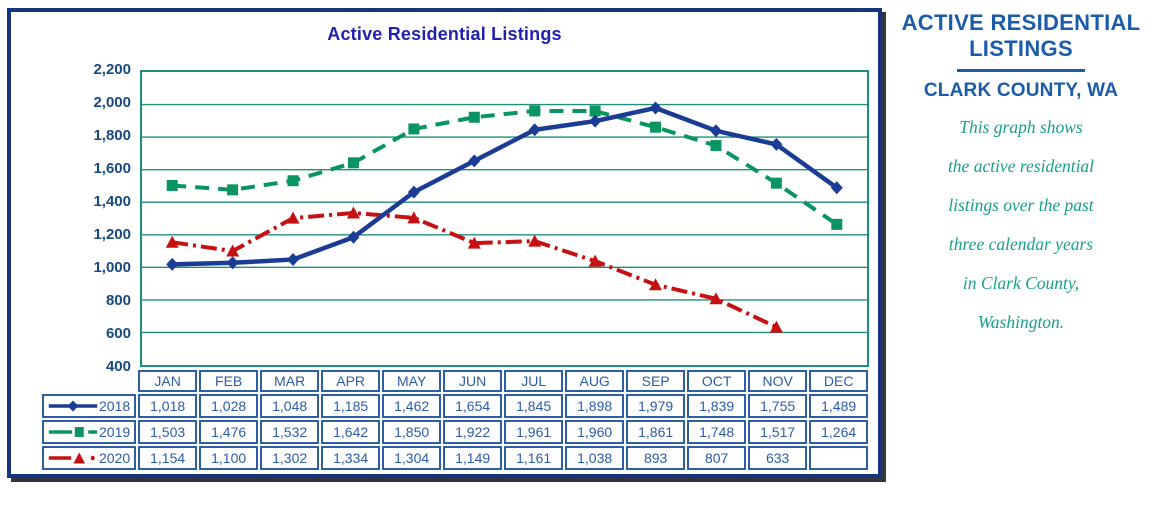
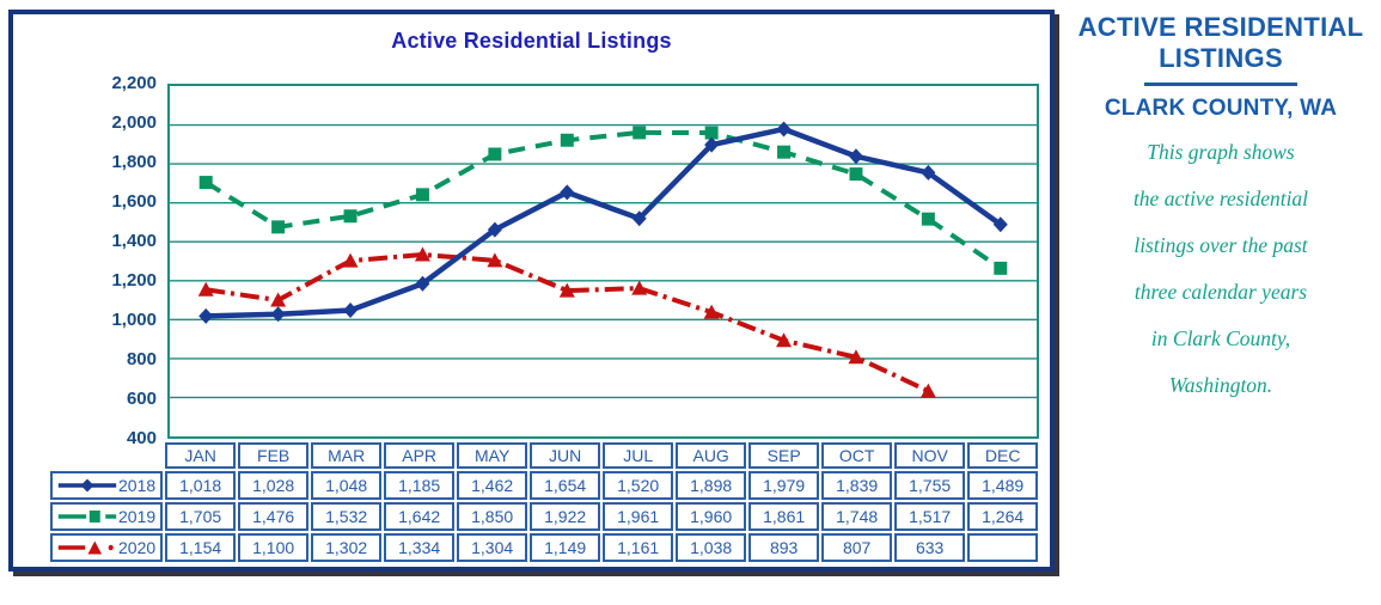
2019/JAN: 1,503 -> 1,705
2018/JUL: 1,845 -> 1,520
